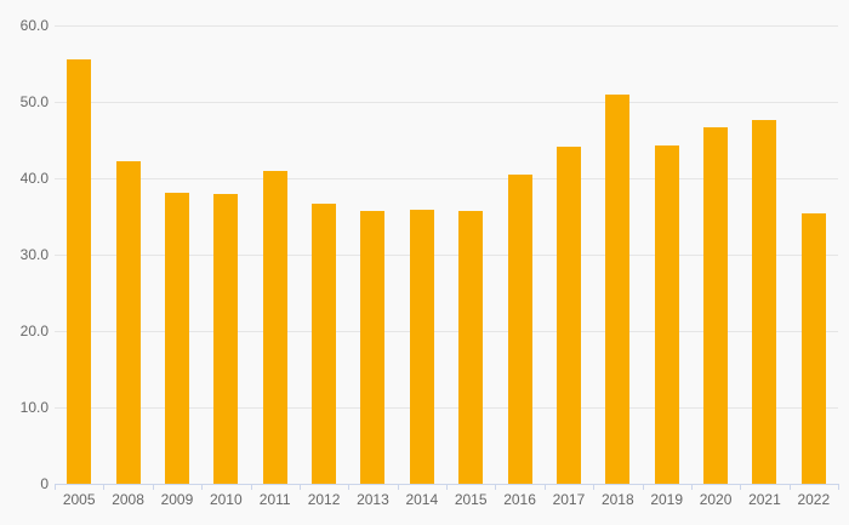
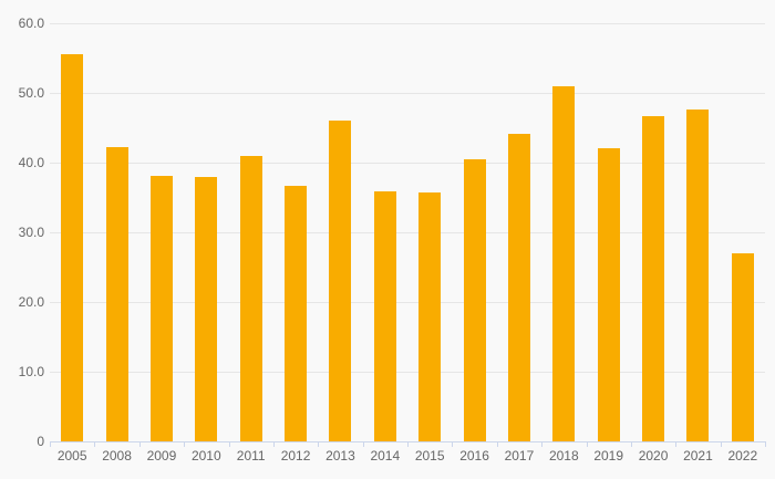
2013: 36 -> 46
2019: 44 -> 42
2022: 35 -> 27
